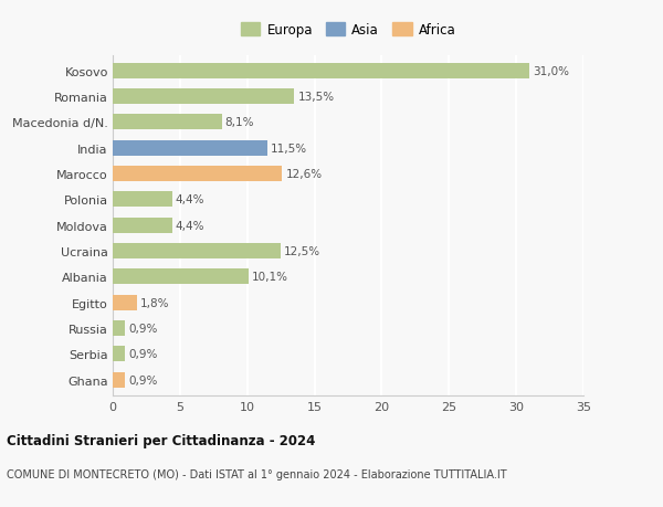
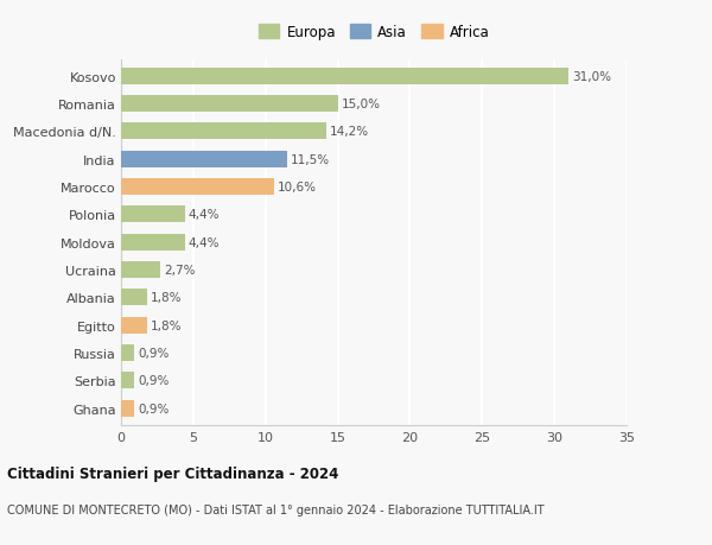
Romania: 13,5% -> 15,0%
Macedonia d/N.: 8,1% -> 14,2%
Marocco: 12,6% -> 10,6%
Ucraina: 12,5% -> 2,7%
Albania: 10,1% -> 1,8%
